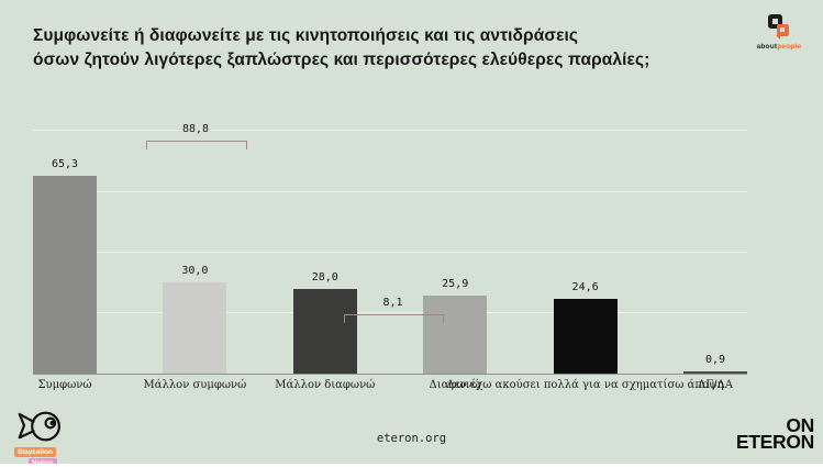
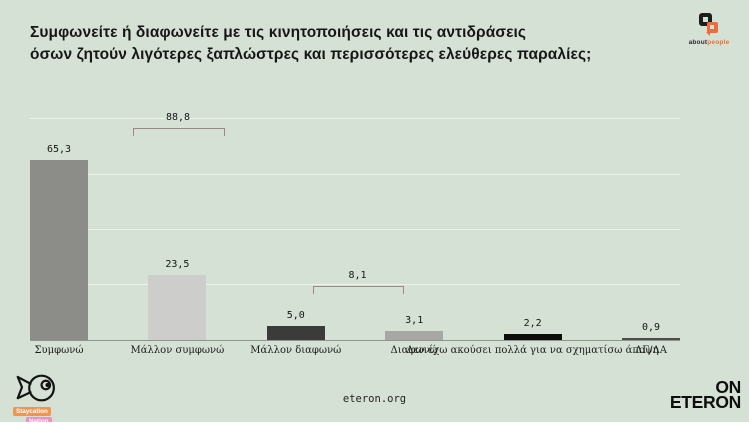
Μάλλον συμφωνώ: 30,0 -> 23,5
Μάλλον διαφωνώ: 28,0 -> 5,0
Διαφωνώ: 25,9 -> 3,1
Δεν έχω ακούσει πολλά για να σχηματίσω άποψη: 24,6 -> 2,2
